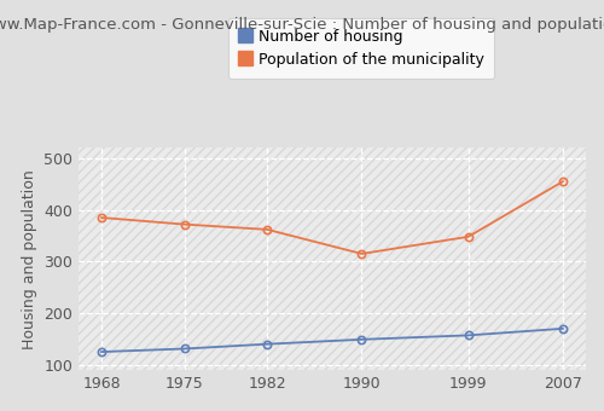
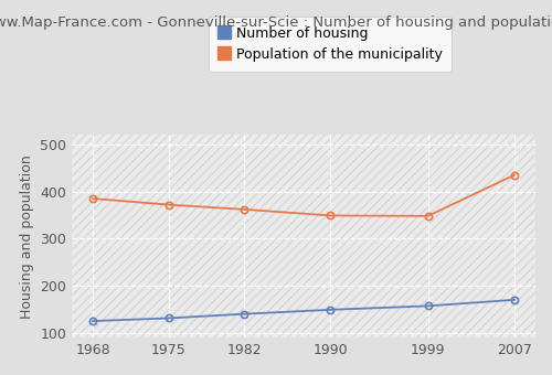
Population of the municipality/1990: 315 -> 349
Population of the municipality/2007: 455 -> 435
